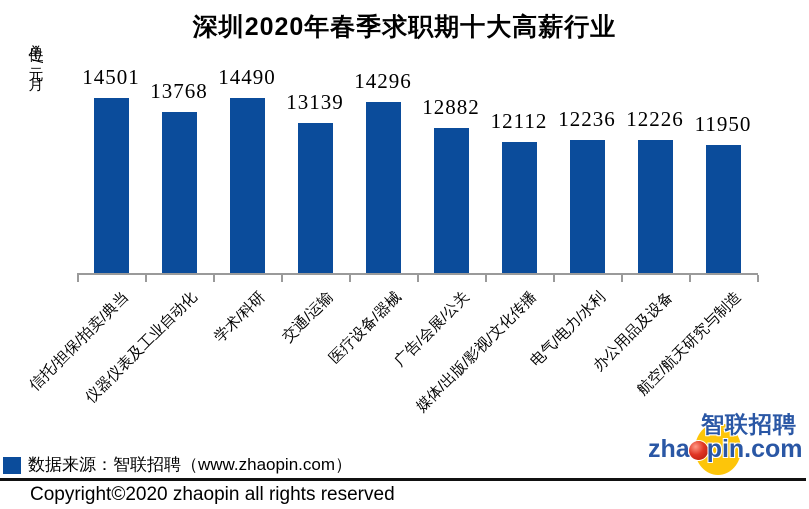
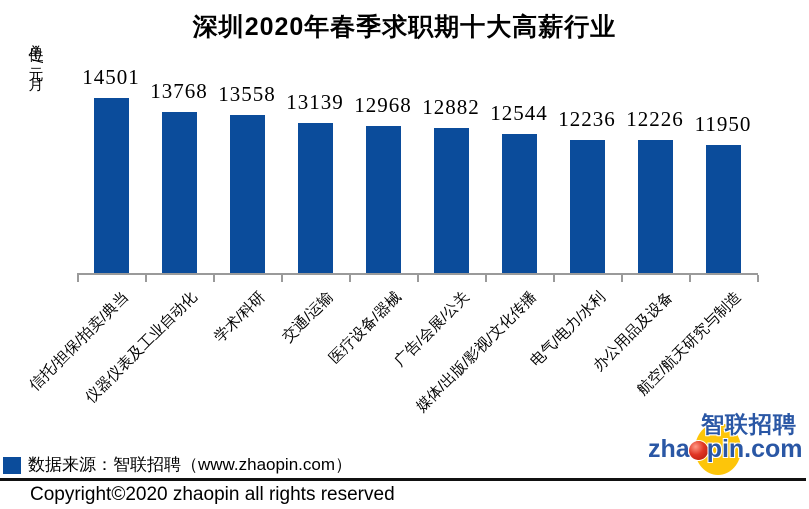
学术/科研: 14490 -> 13558
医疗设备/器械: 14296 -> 12968
媒体/出版/影视/文化传播: 12112 -> 12544
